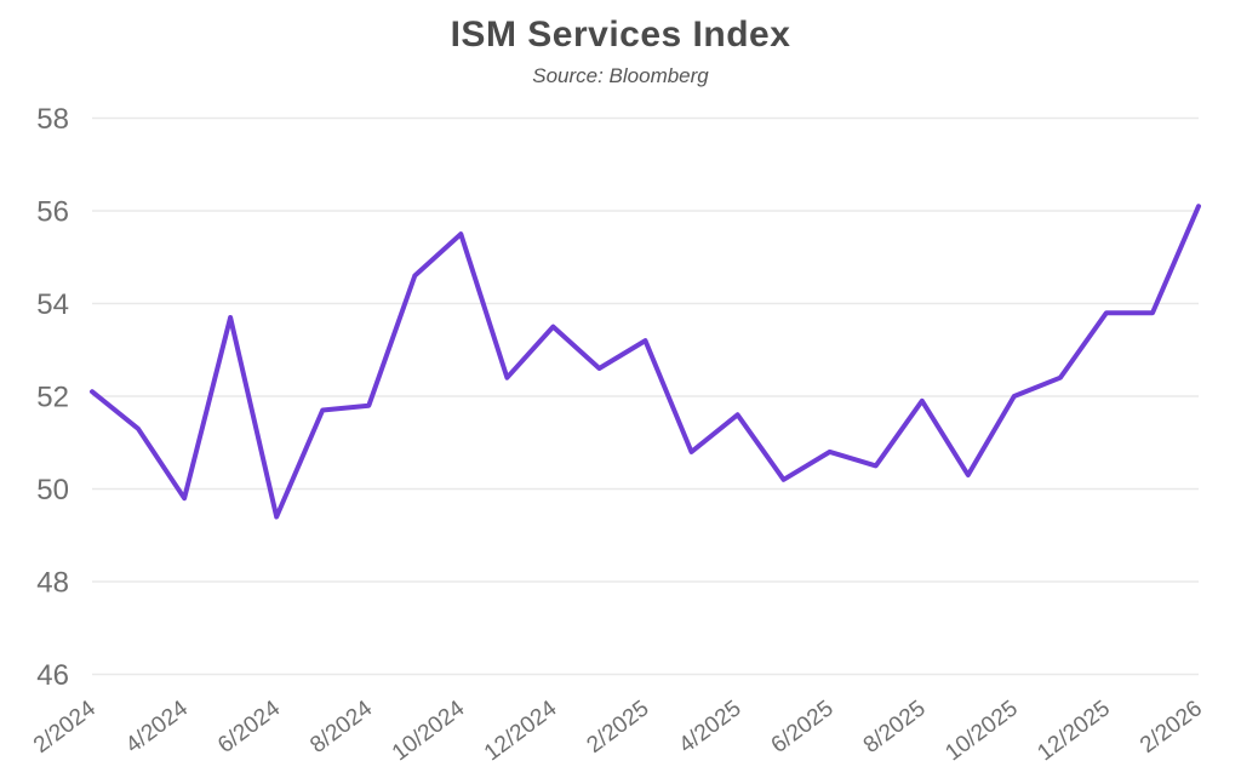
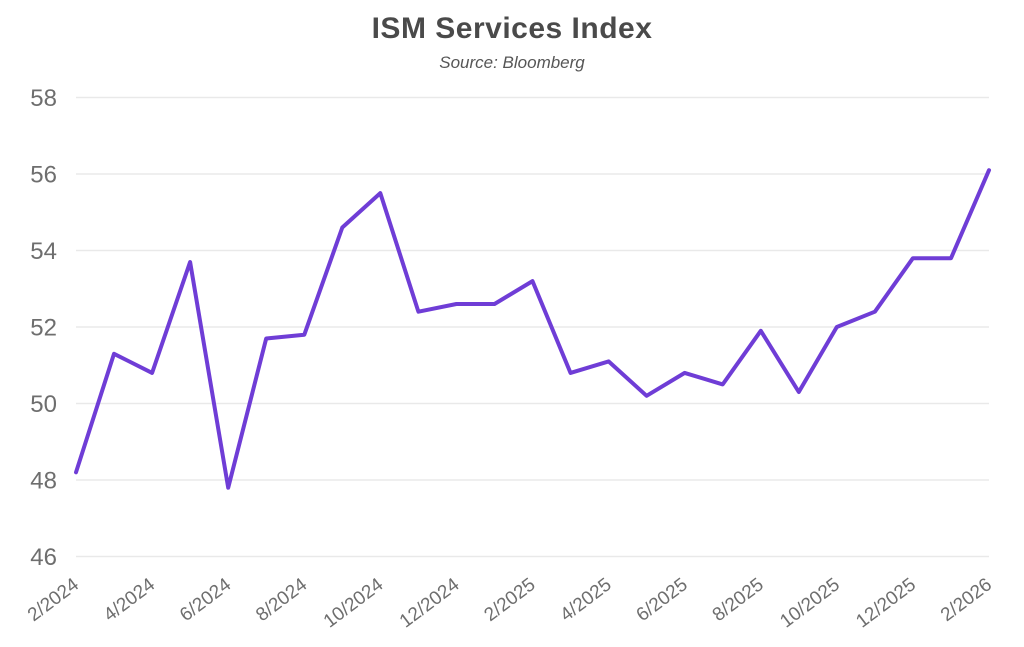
2/2024: 52.1 -> 48.2
4/2024: 49.8 -> 50.8
6/2024: 49.4 -> 47.8
12/2024: 53.5 -> 52.6
4/2025: 51.6 -> 51.1
